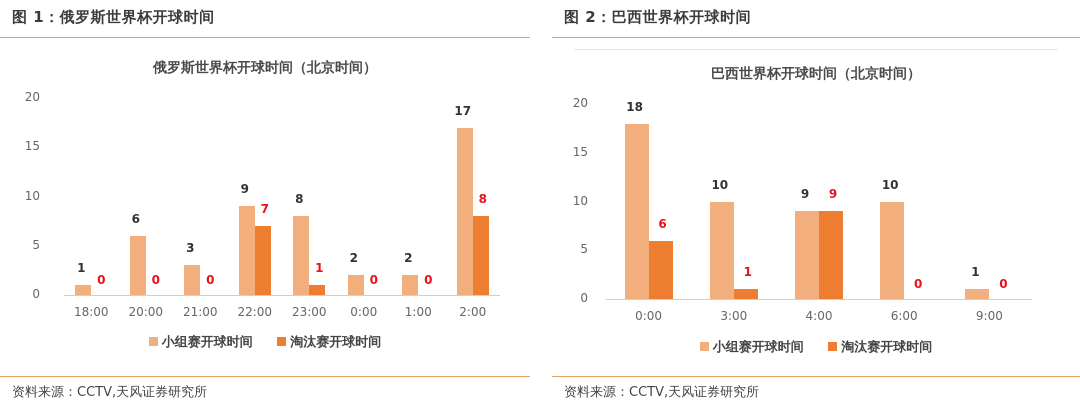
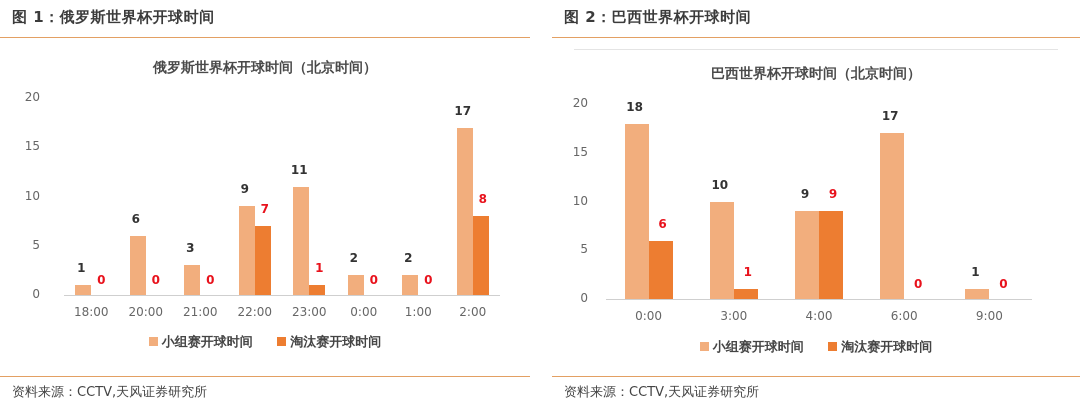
俄罗斯世界杯开球时间（北京时间）/小组赛开球时间/23:00: 8 -> 11
巴西世界杯开球时间（北京时间）/小组赛开球时间/6:00: 10 -> 17
